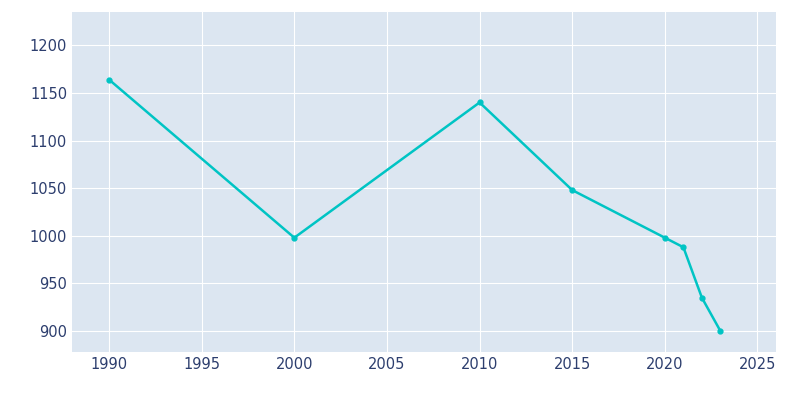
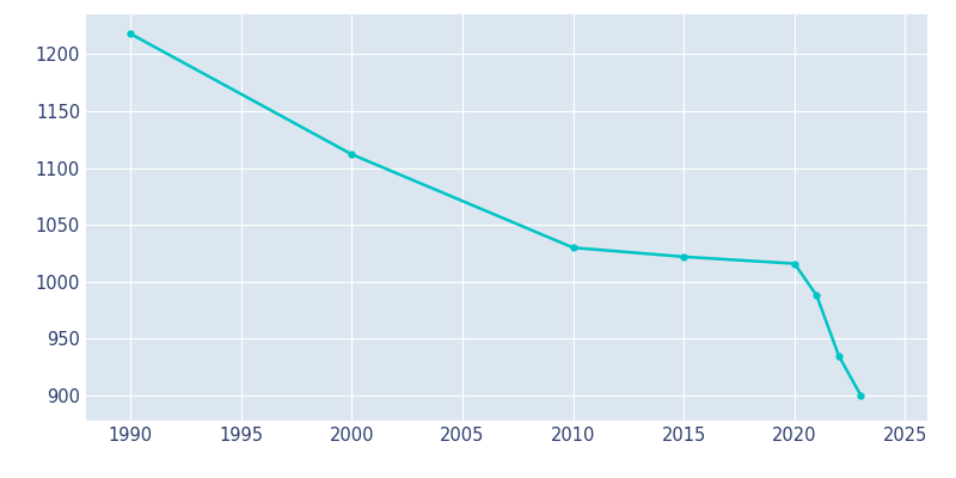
1990: 1164 -> 1218
2000: 998 -> 1112
2010: 1140 -> 1030
2015: 1048 -> 1022
2020: 998 -> 1016
